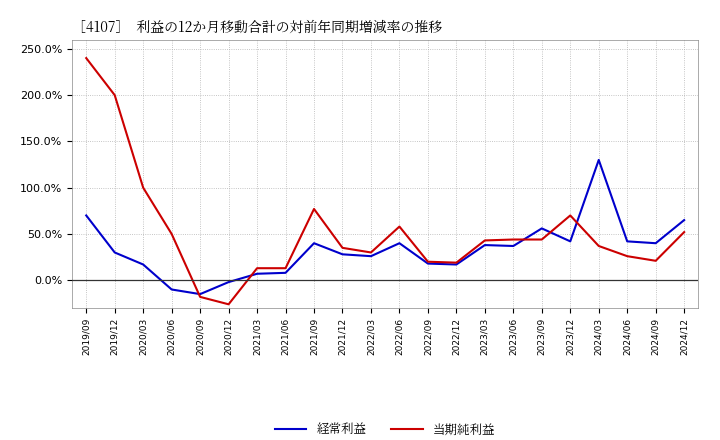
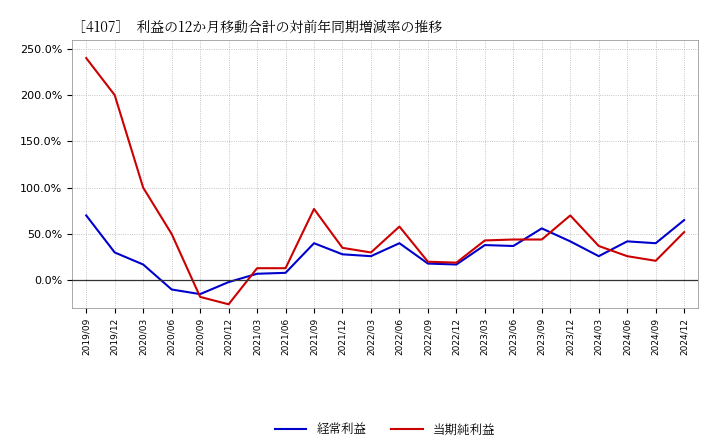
経常利益/2024/03: 130% -> 26%
